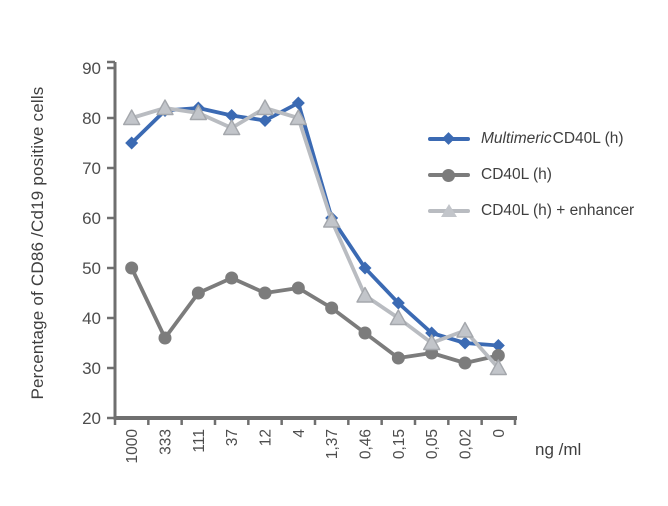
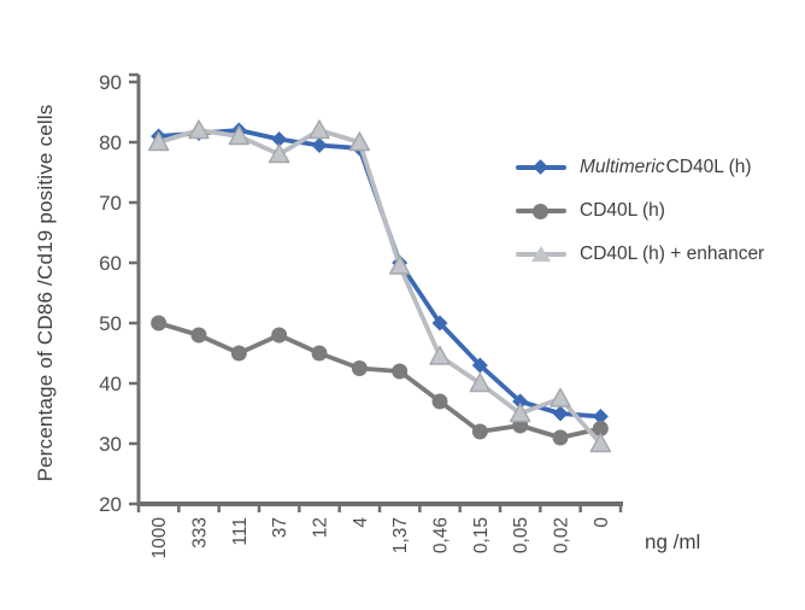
Multimeric CD40L (h)/1000: 75 -> 81
CD40L (h)/333: 36 -> 48
Multimeric CD40L (h)/4: 83 -> 79
CD40L (h)/4: 46 -> 42
